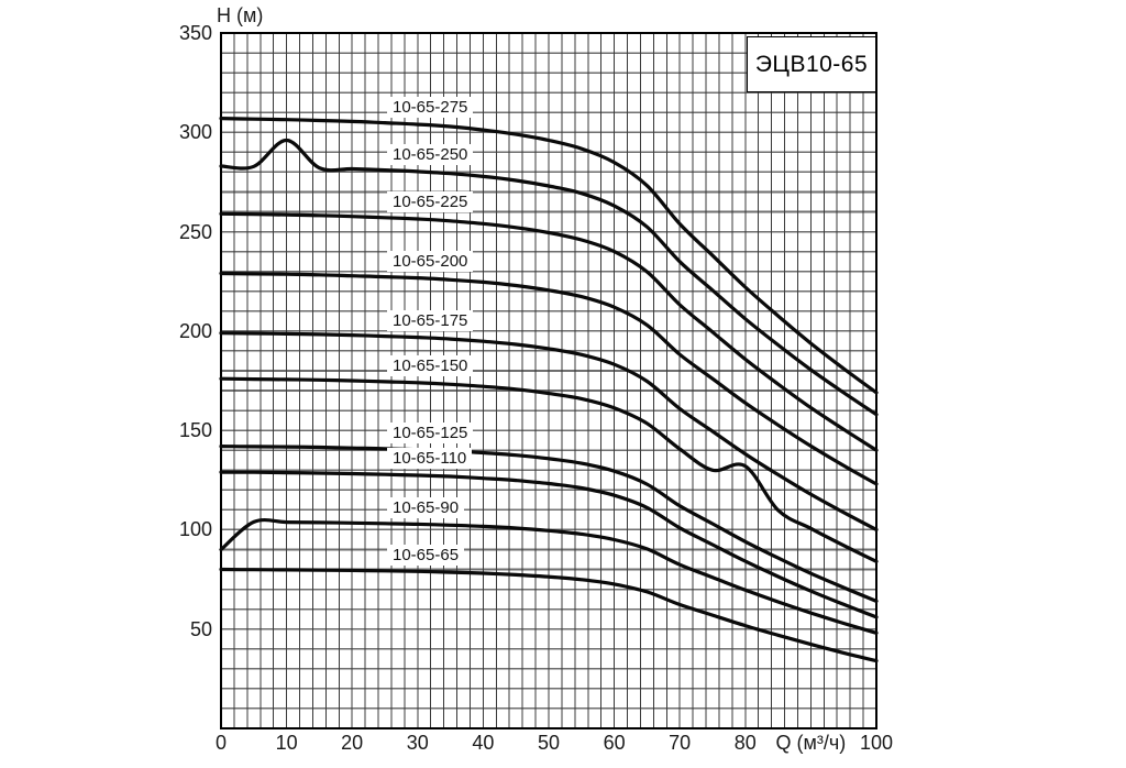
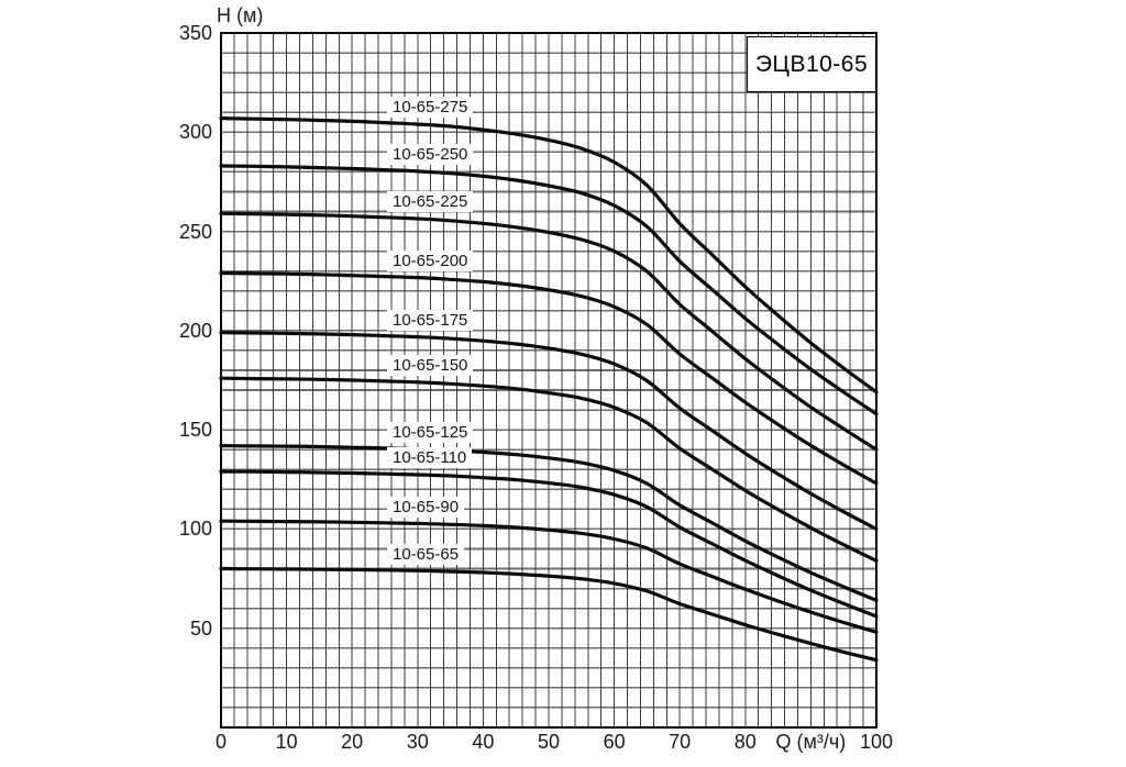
10-65-90/0: 90 -> 104
10-65-250/10: 296 -> 282
10-65-150/80: 132 -> 119
